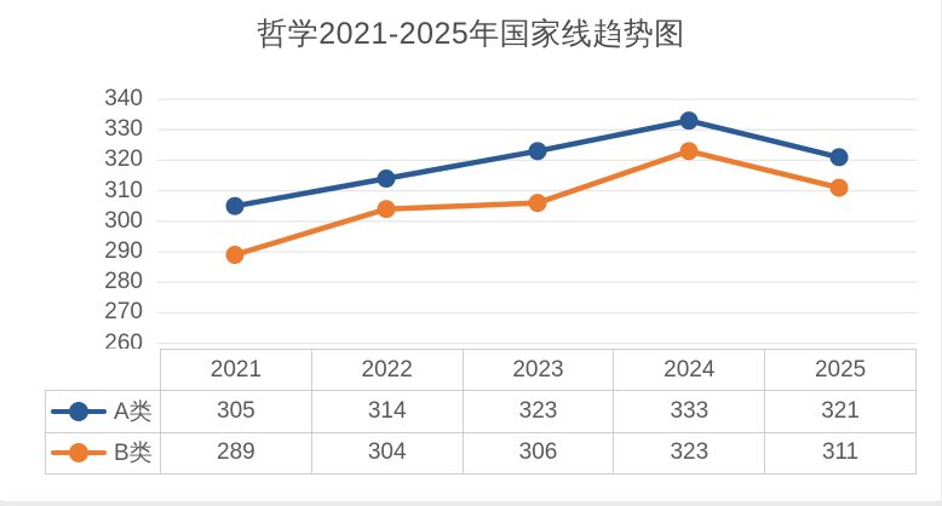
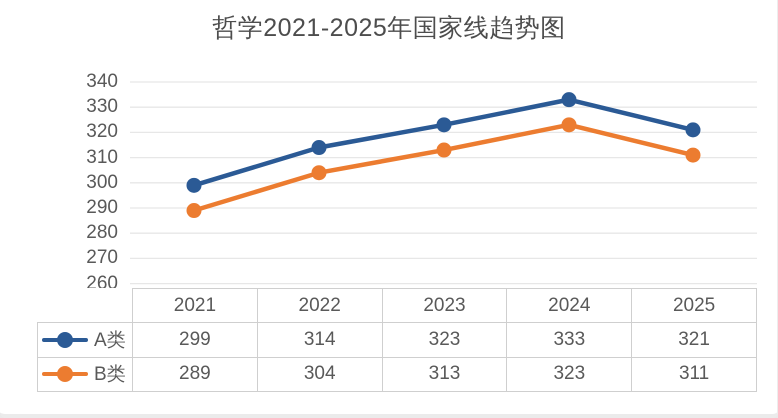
A类/2021: 305 -> 299
B类/2023: 306 -> 313
